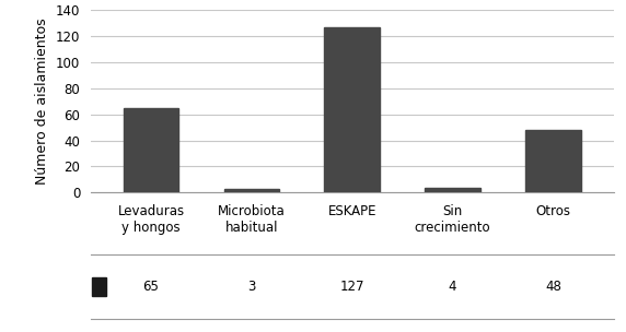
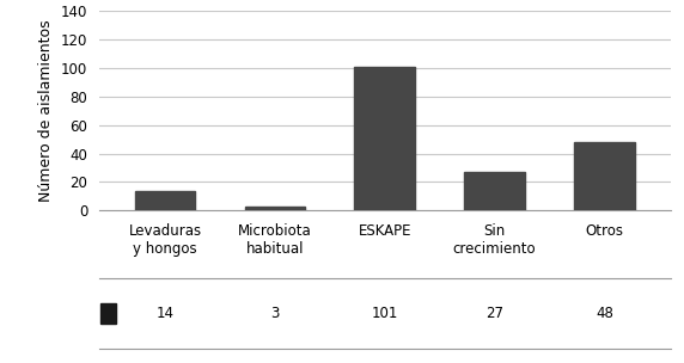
Levaduras y hongos: 65 -> 14
ESKAPE: 127 -> 101
Sin crecimiento: 4 -> 27
